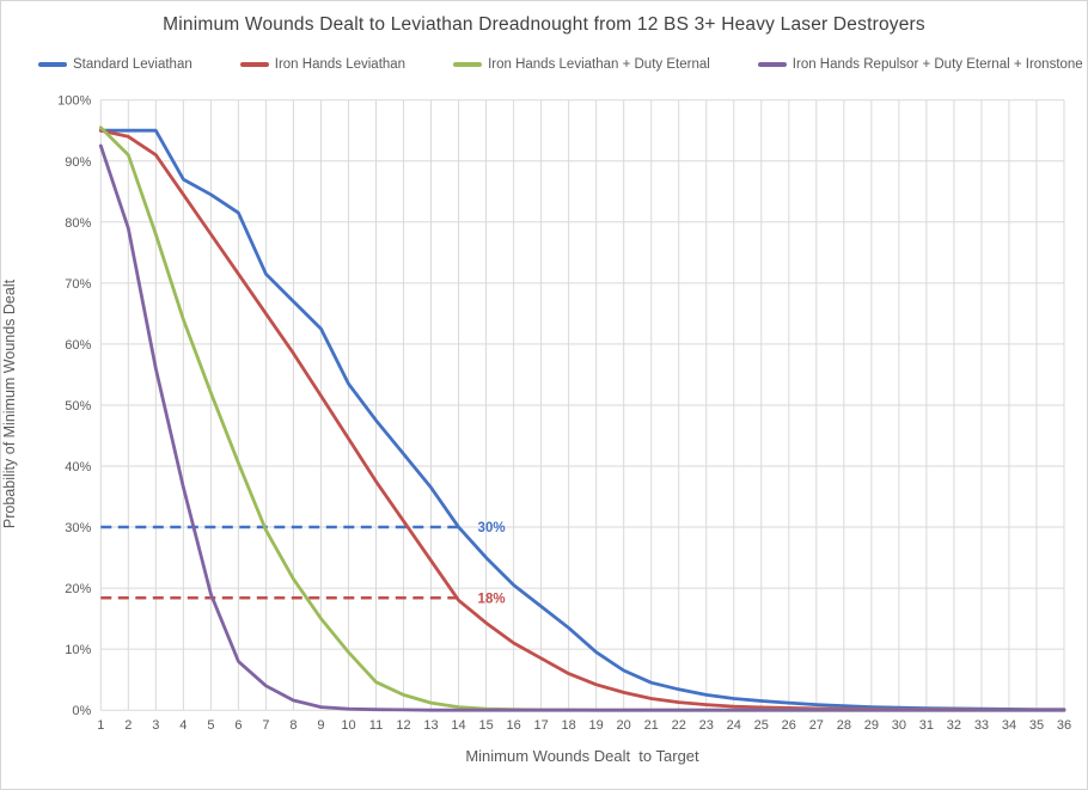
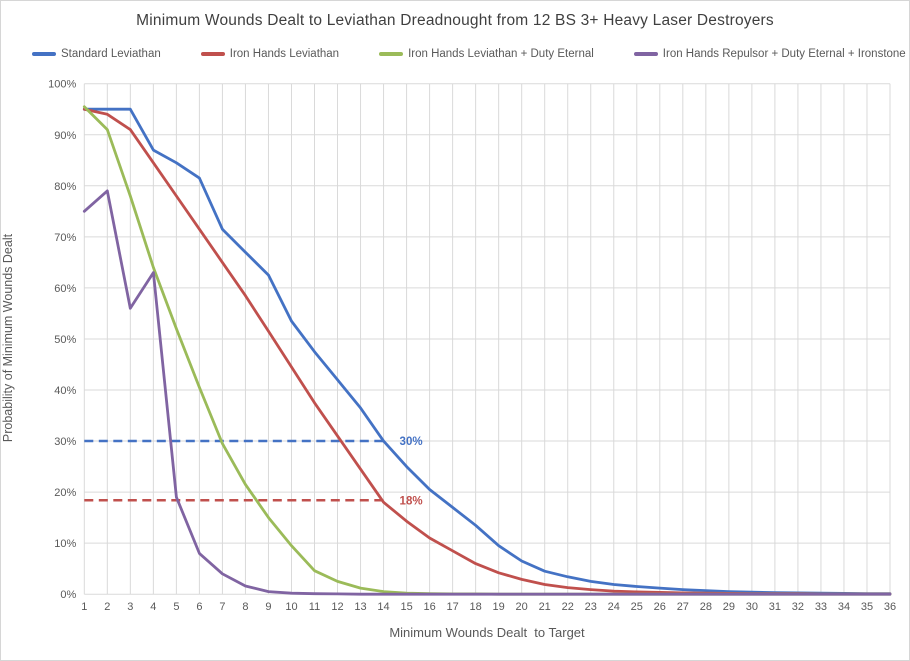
Iron Hands Repulsor + Duty Eternal + Ironstone/1: 92% -> 75%
Iron Hands Repulsor + Duty Eternal + Ironstone/4: 36% -> 63%
